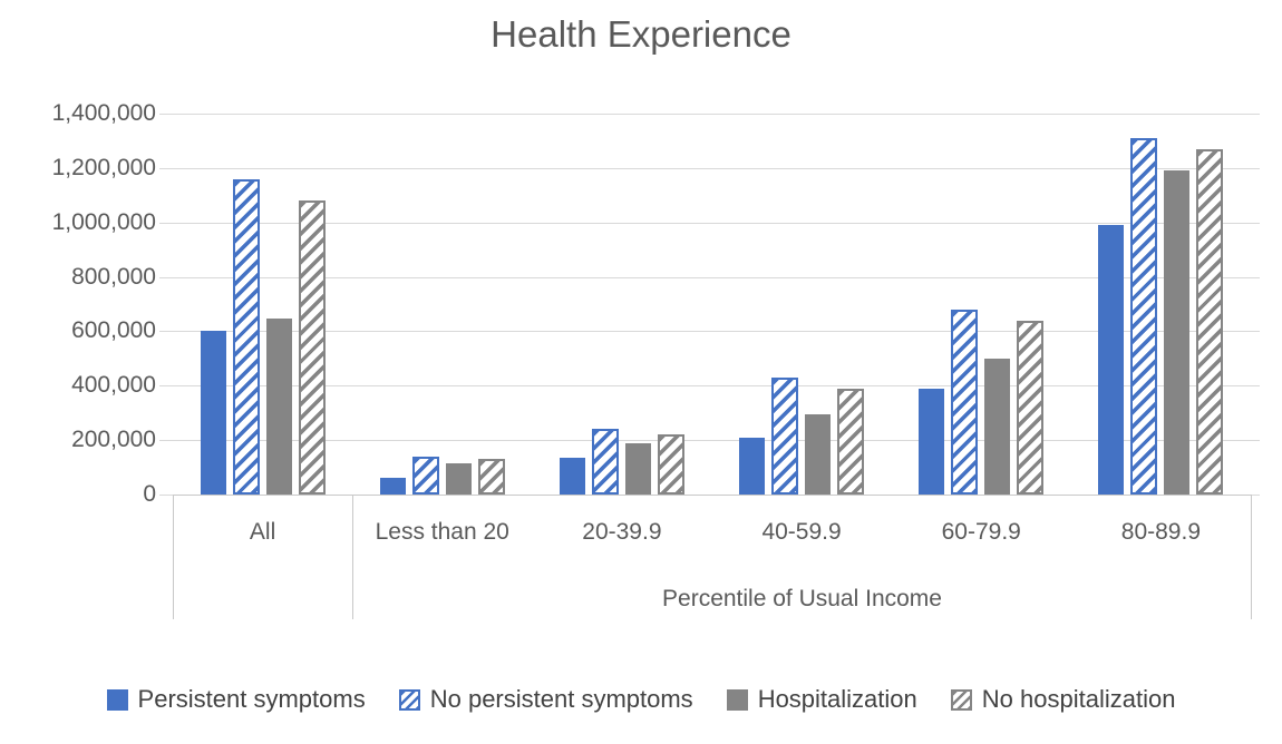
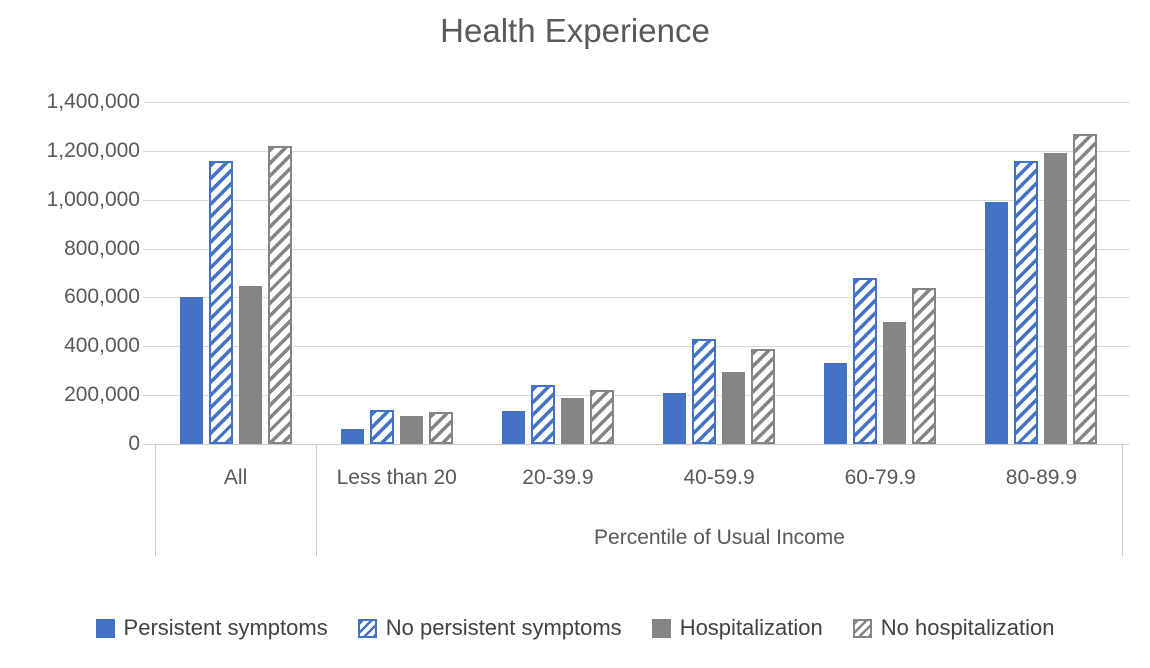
No hospitalization/All: 1080000 -> 1220000
Persistent symptoms/60-79.9: 390000 -> 330000
No persistent symptoms/80-89.9: 1310000 -> 1160000
